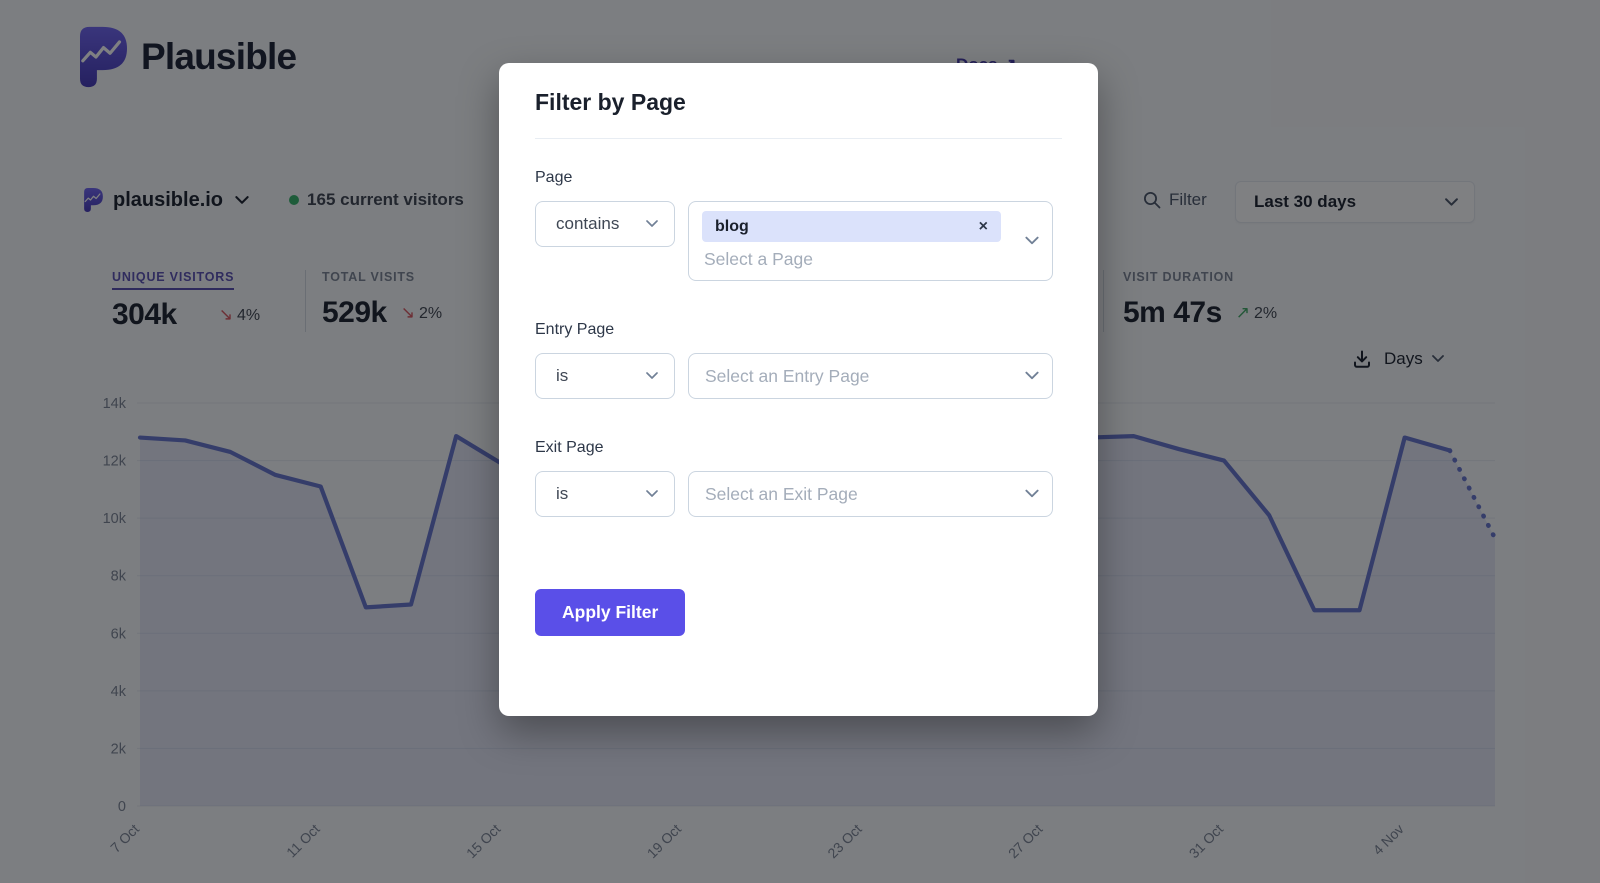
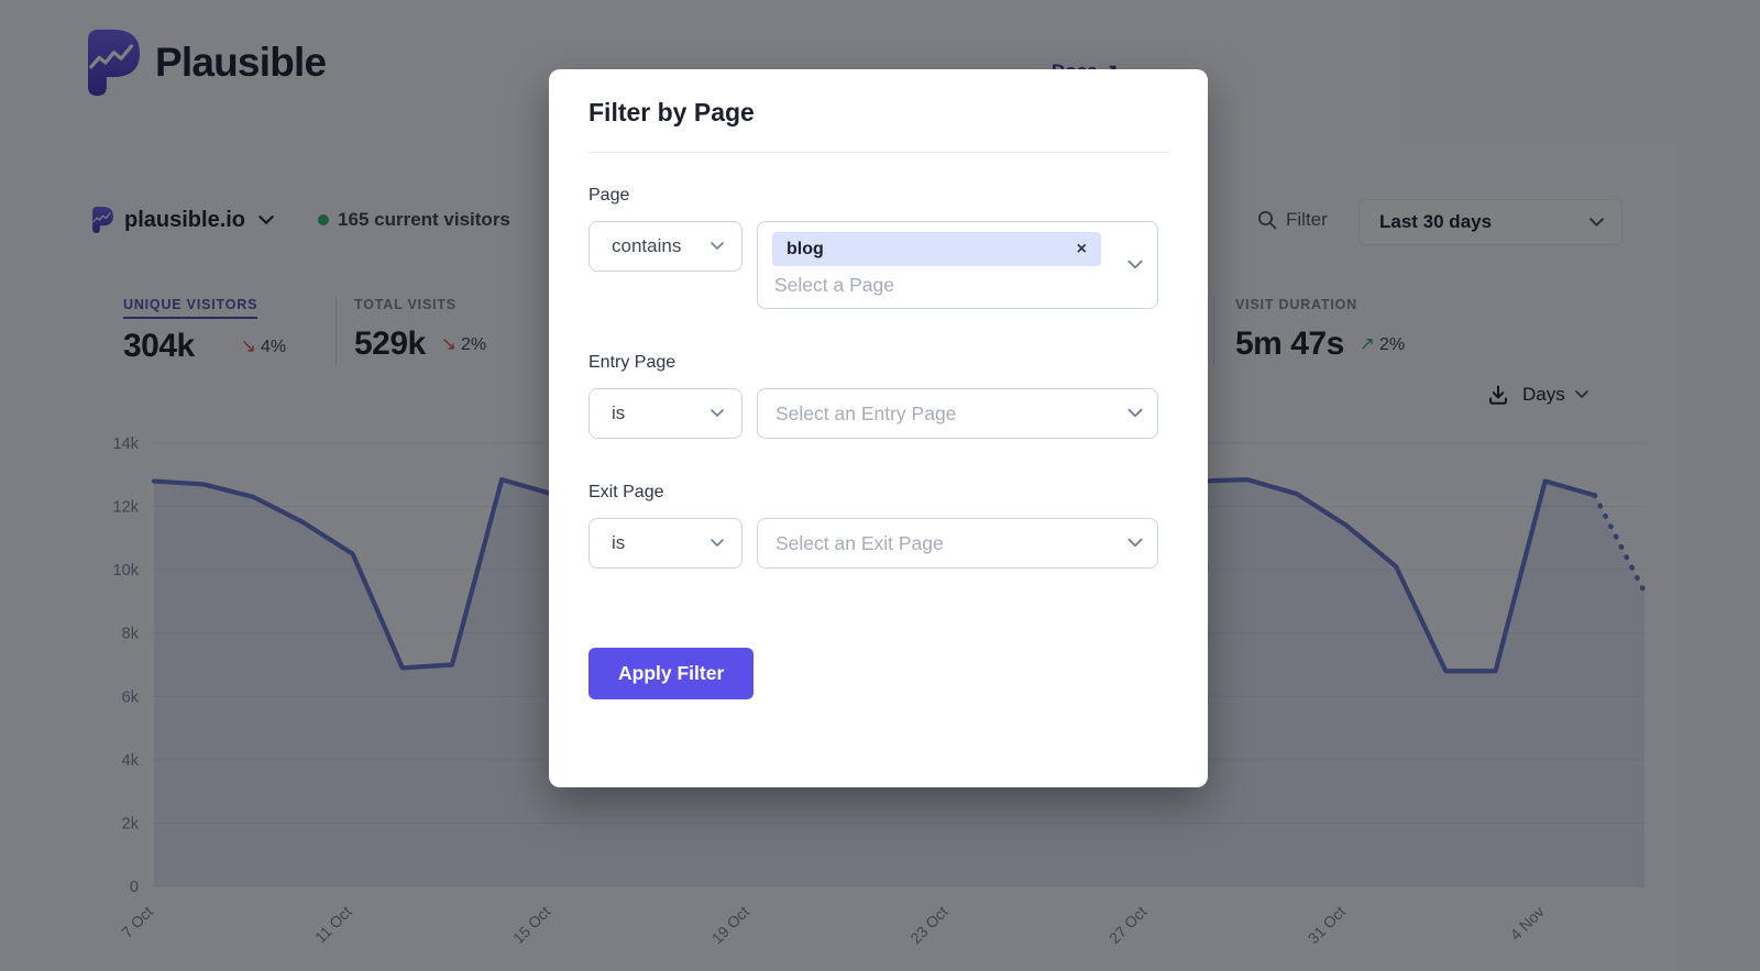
11 Oct: 11.1k -> 10.5k
15 Oct: 11.9k -> 12.4k
31 Oct: 12.0k -> 11.4k
